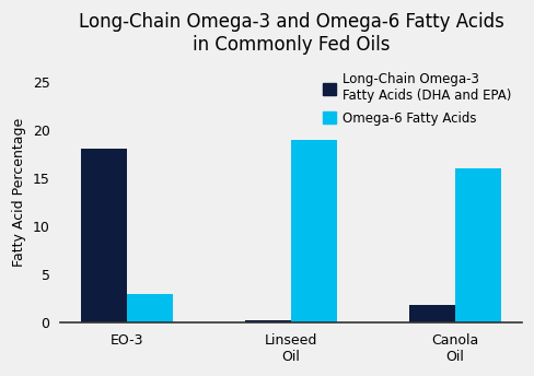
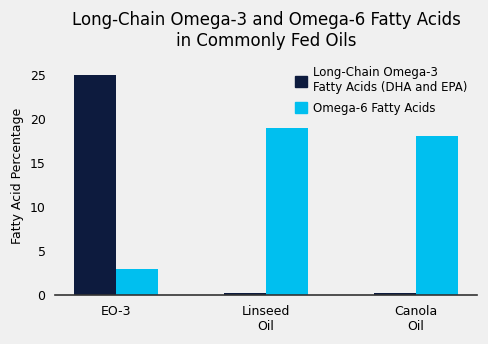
Long-Chain Omega-3 Fatty Acids (DHA and EPA)/EO-3: 18.0 -> 25.0
Long-Chain Omega-3 Fatty Acids (DHA and EPA)/Canola Oil: 1.8 -> 0.3
Omega-6 Fatty Acids/Canola Oil: 16 -> 18
